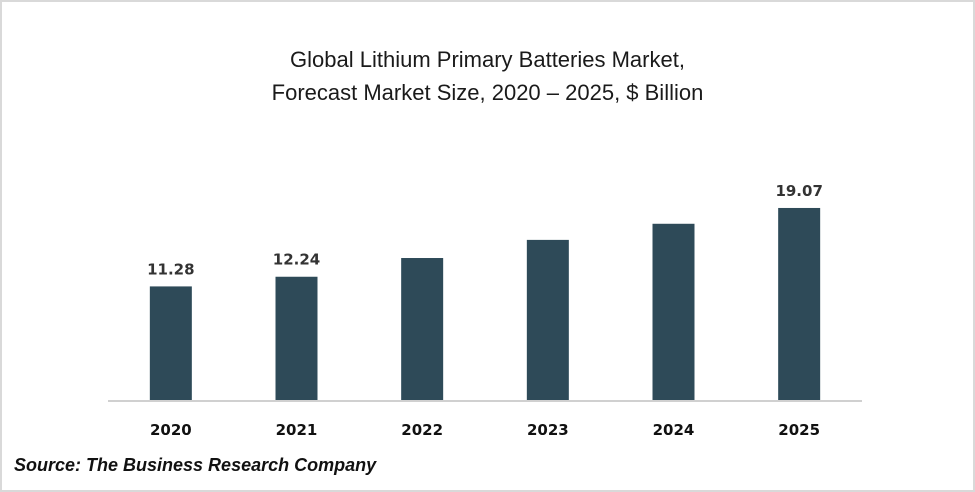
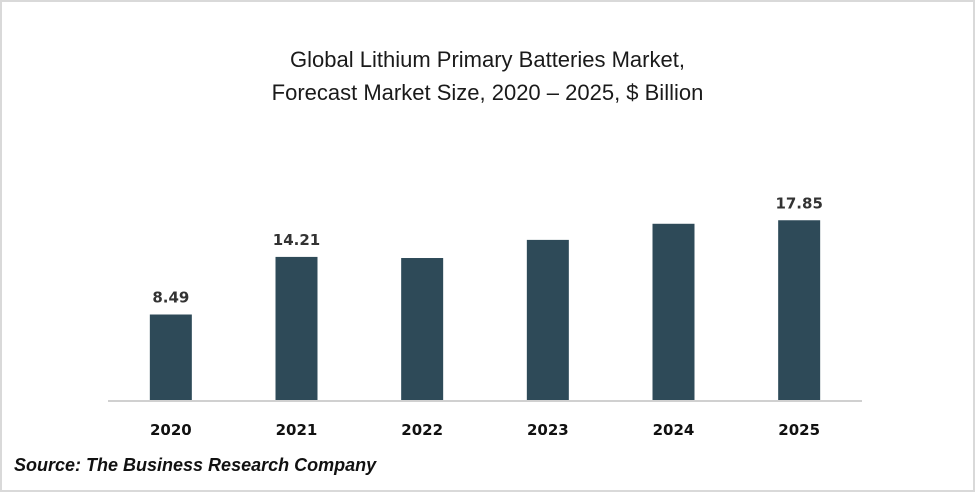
2020: 11.28 -> 8.49
2021: 12.24 -> 14.21
2025: 19.07 -> 17.85
